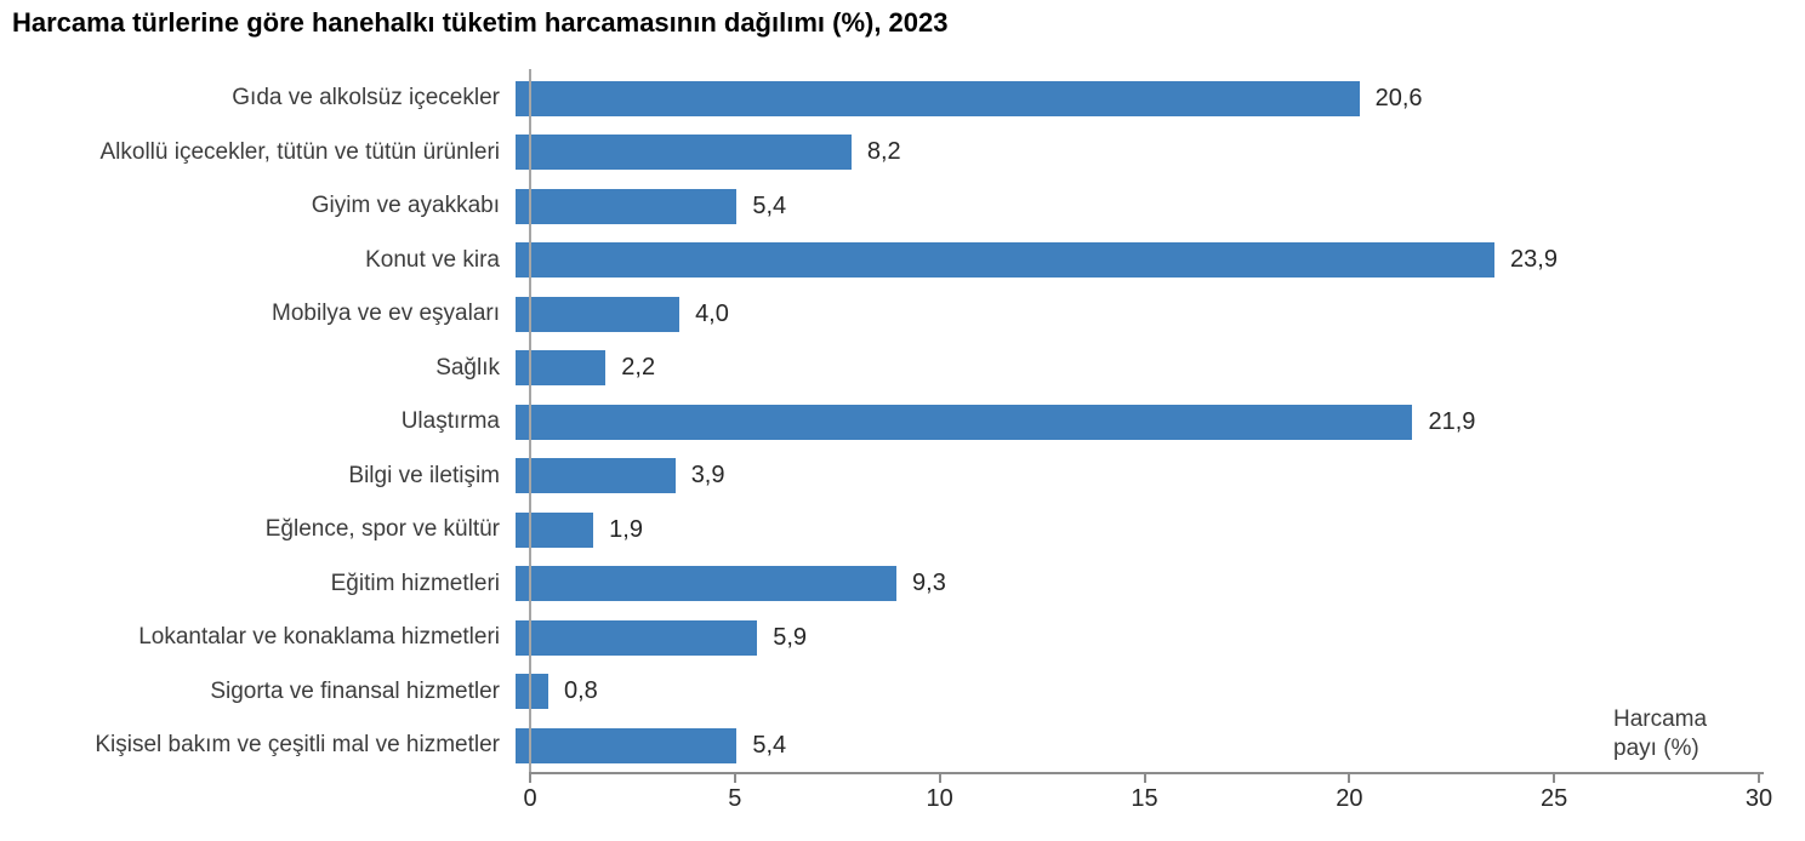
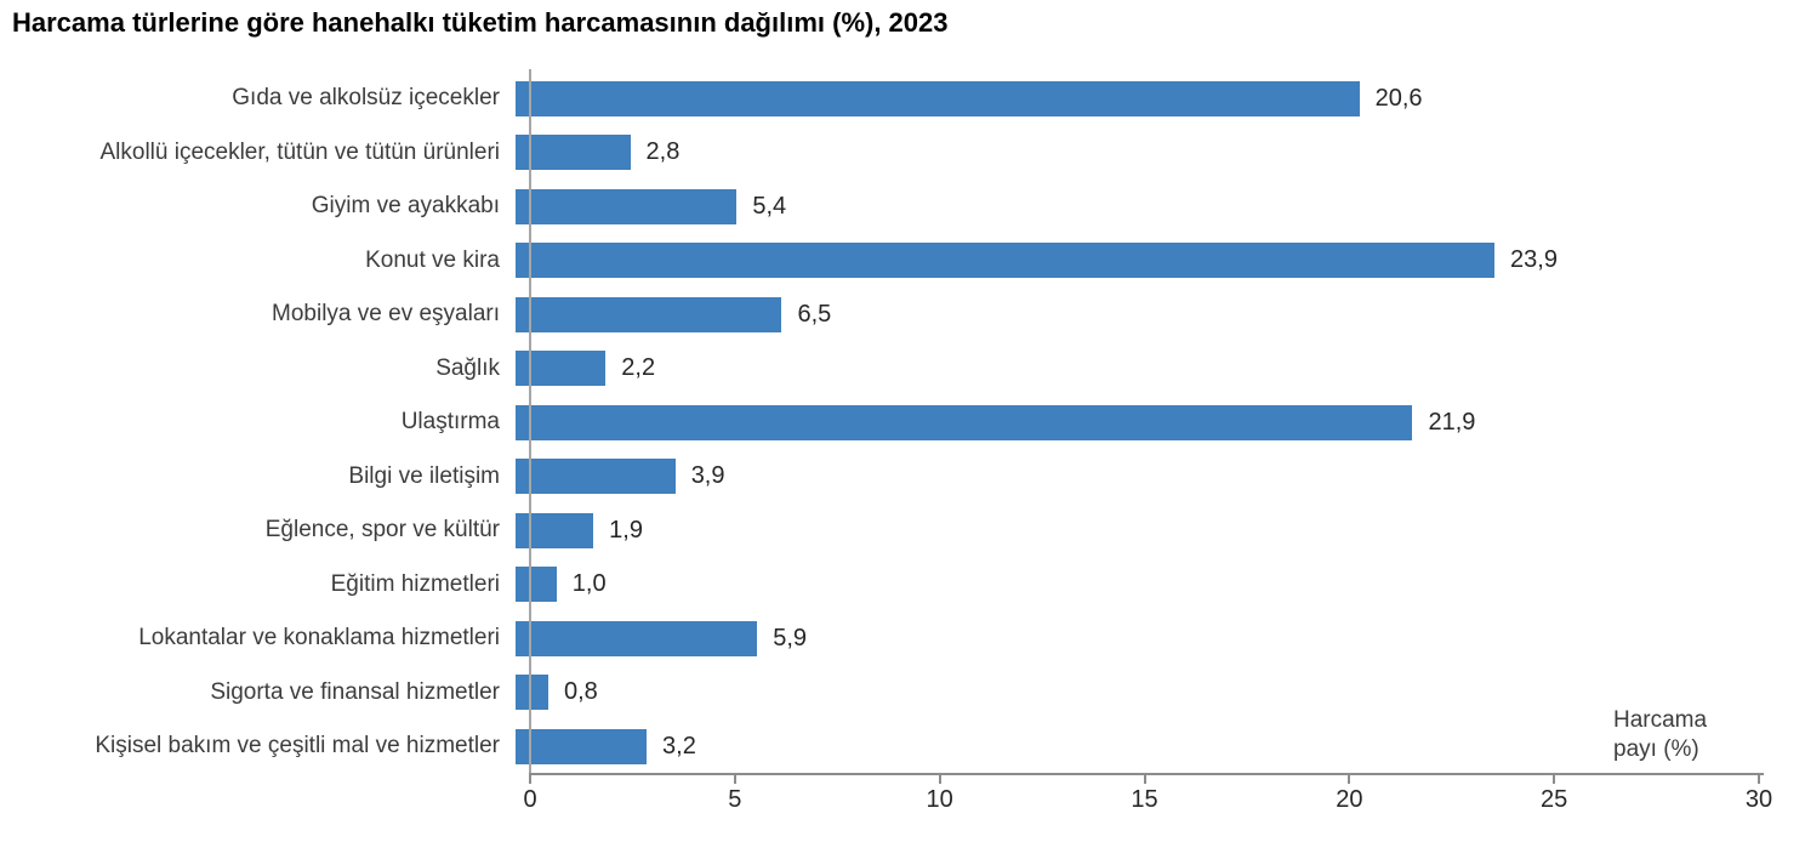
Alkollü içecekler, tütün ve tütün ürünleri: 8,2 -> 2,8
Mobilya ve ev eşyaları: 4,0 -> 6,5
Eğitim hizmetleri: 9,3 -> 1,0
Kişisel bakım ve çeşitli mal ve hizmetler: 5,4 -> 3,2
